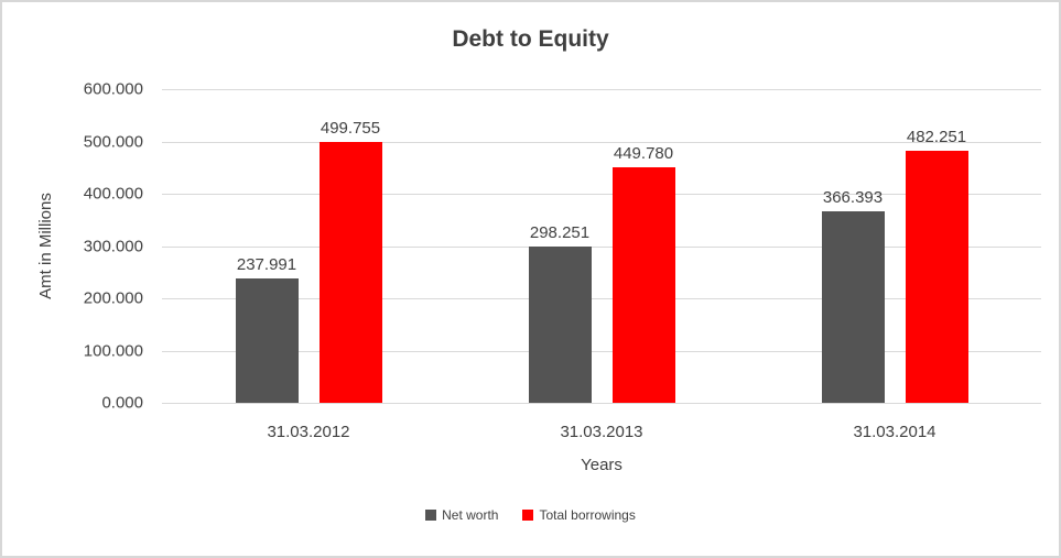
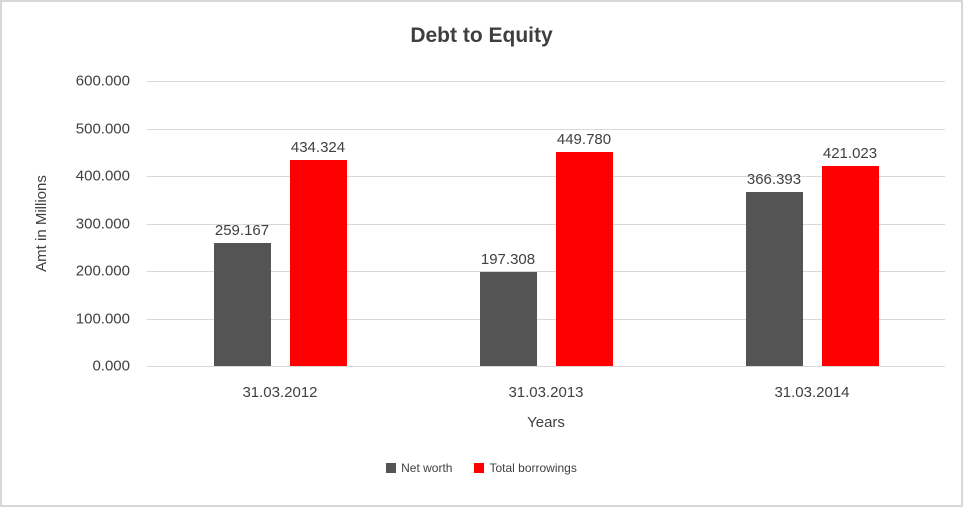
Net worth/31.03.2012: 237.991 -> 259.167
Total borrowings/31.03.2012: 499.755 -> 434.324
Net worth/31.03.2013: 298.251 -> 197.308
Total borrowings/31.03.2014: 482.251 -> 421.023
